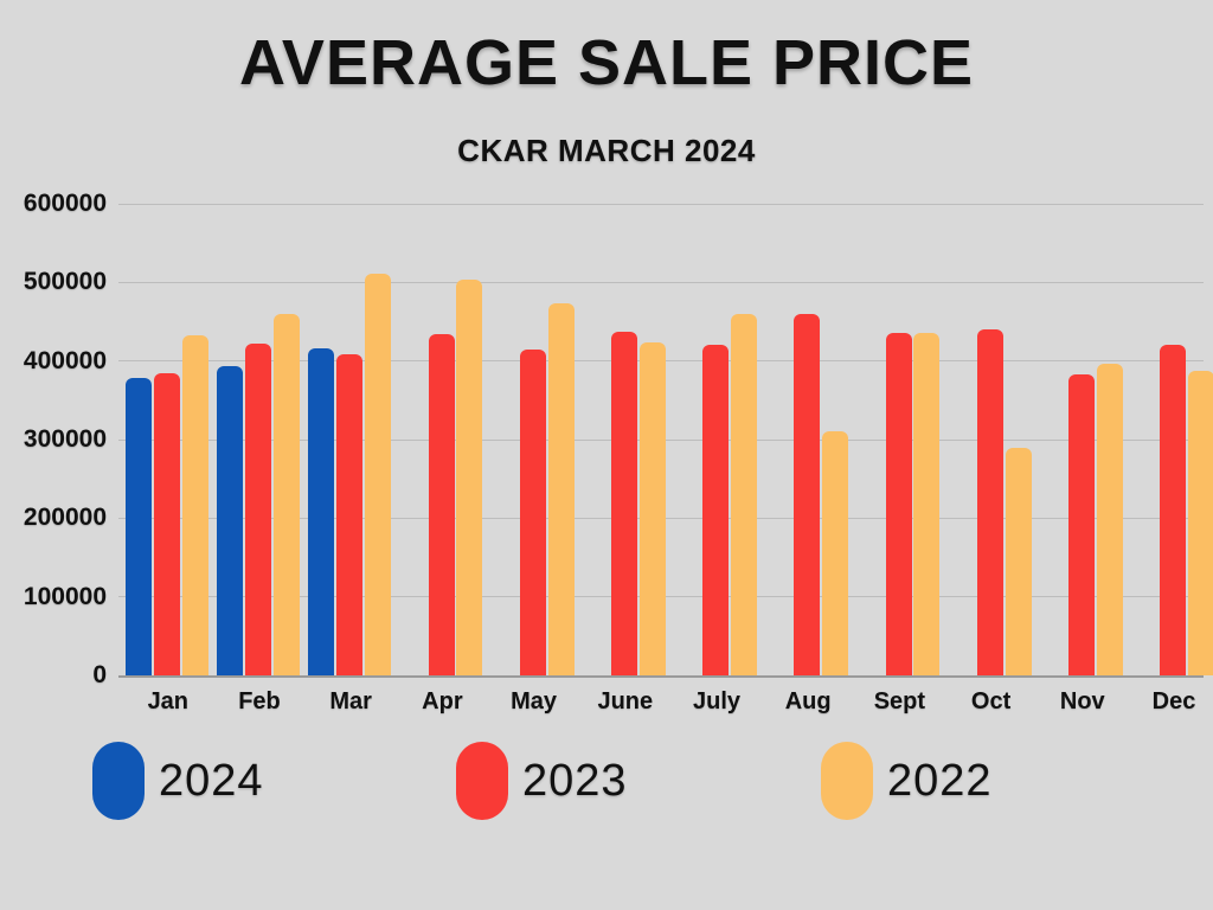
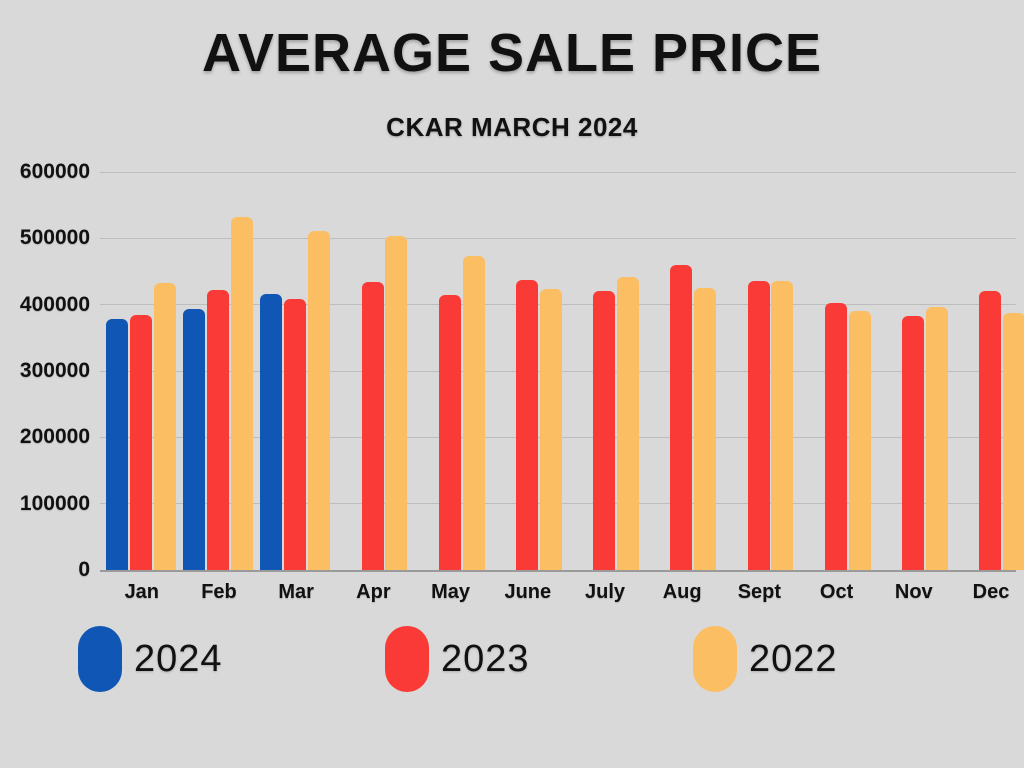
2022/Feb: 460000 -> 530000
2022/July: 460000 -> 440000
2022/Aug: 310000 -> 420000
2023/Oct: 440000 -> 400000
2022/Oct: 290000 -> 390000
